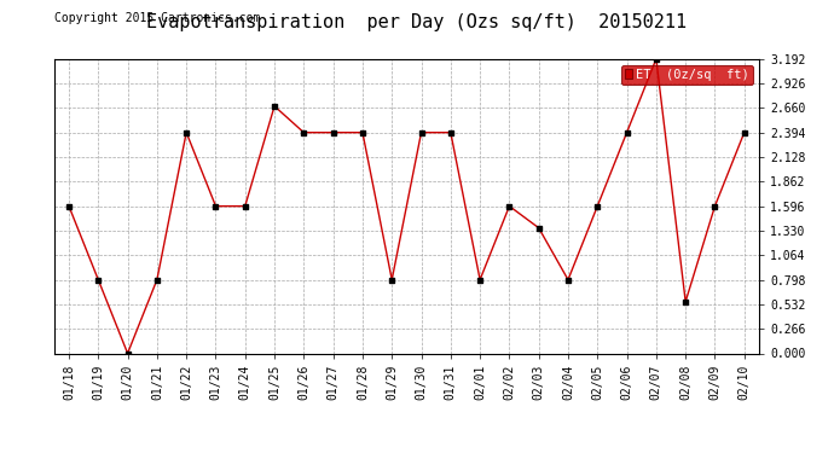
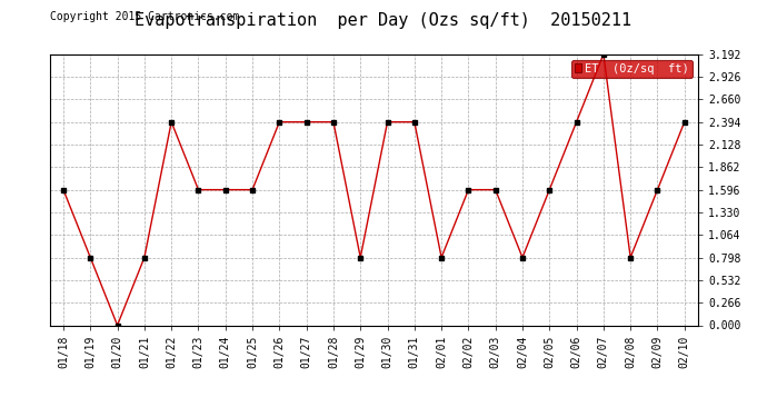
01/25: 2.68 -> 1.60
02/03: 1.36 -> 1.60
02/08: 0.56 -> 0.80
